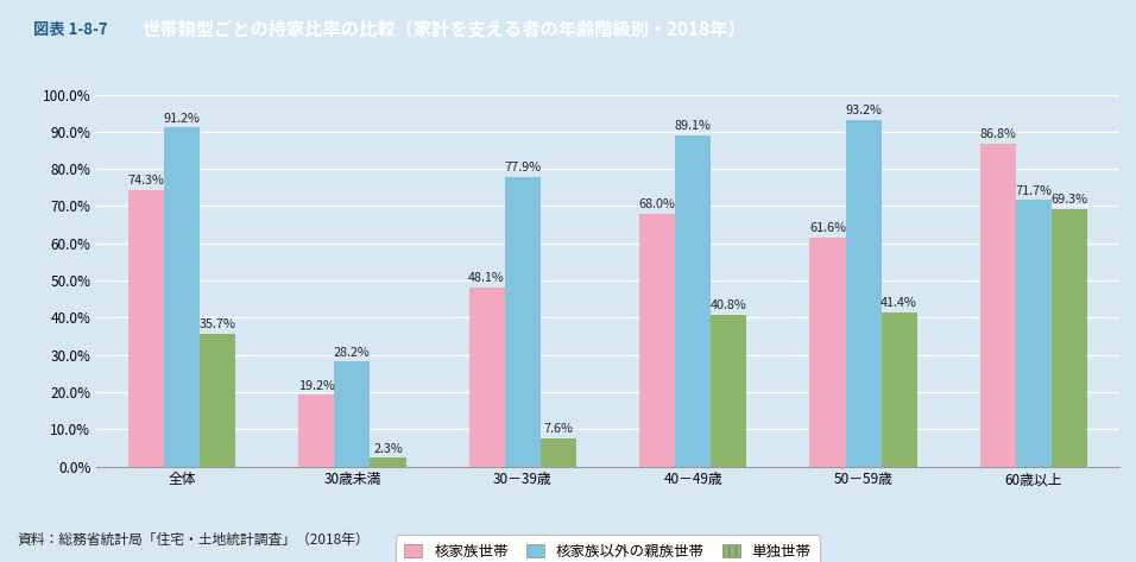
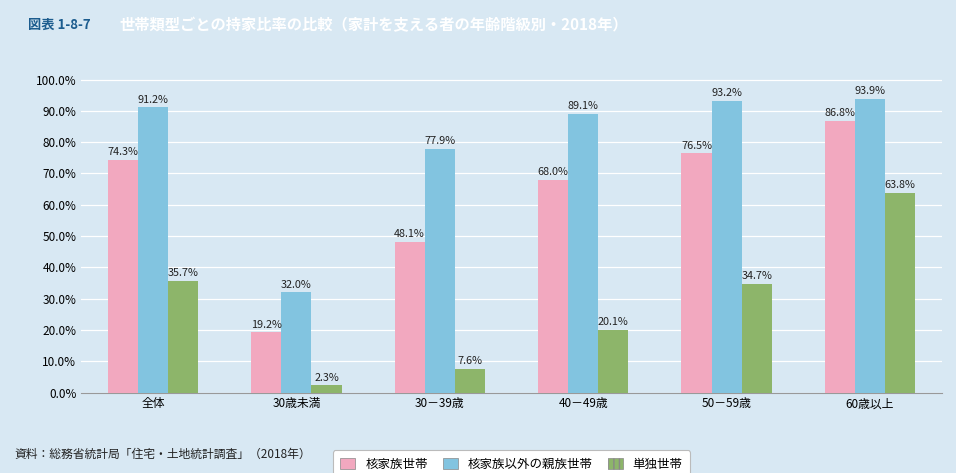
核家族以外の親族世帯/30歳未満: 28.2% -> 32.0%
単独世帯/40－49歳: 40.8% -> 20.1%
核家族世帯/50－59歳: 61.6% -> 76.5%
単独世帯/50－59歳: 41.4% -> 34.7%
核家族以外の親族世帯/60歳以上: 71.7% -> 93.9%
単独世帯/60歳以上: 69.3% -> 63.8%
